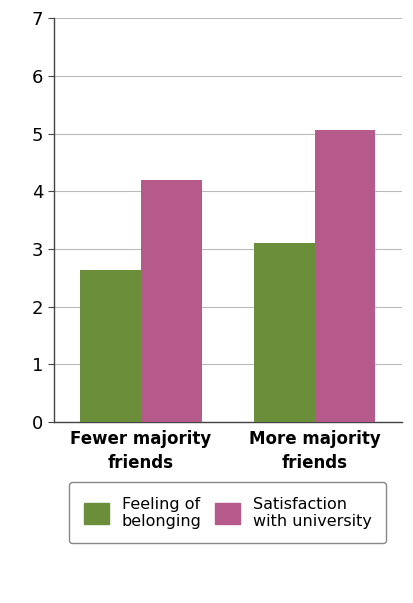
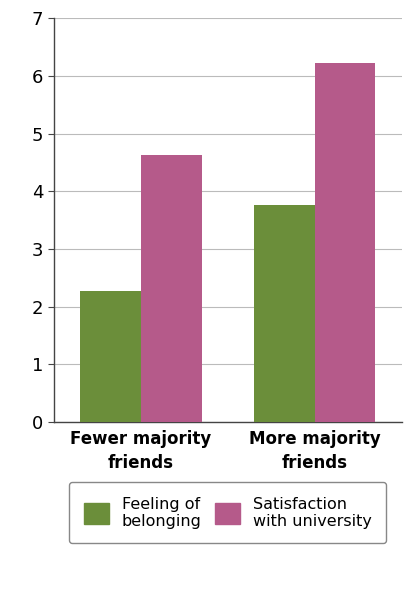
Feeling of belonging/Fewer majority friends: 2.64 -> 2.27
Satisfaction with university/Fewer majority friends: 4.20 -> 4.63
Feeling of belonging/More majority friends: 3.10 -> 3.77
Satisfaction with university/More majority friends: 5.06 -> 6.22
